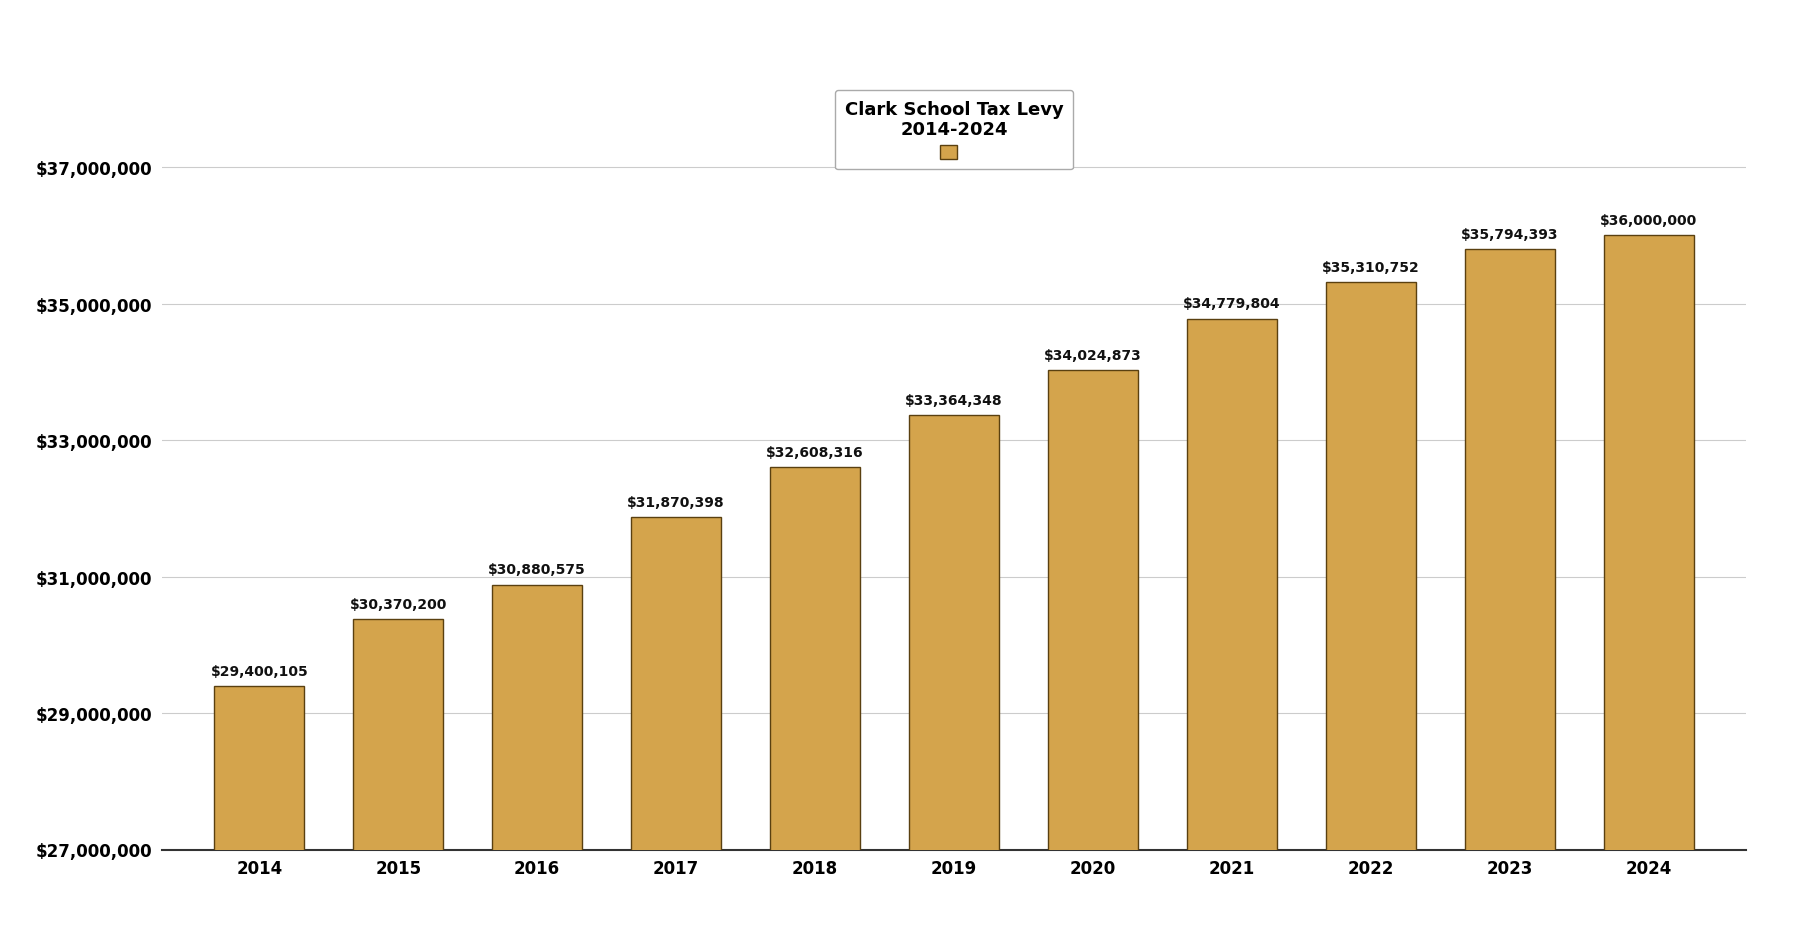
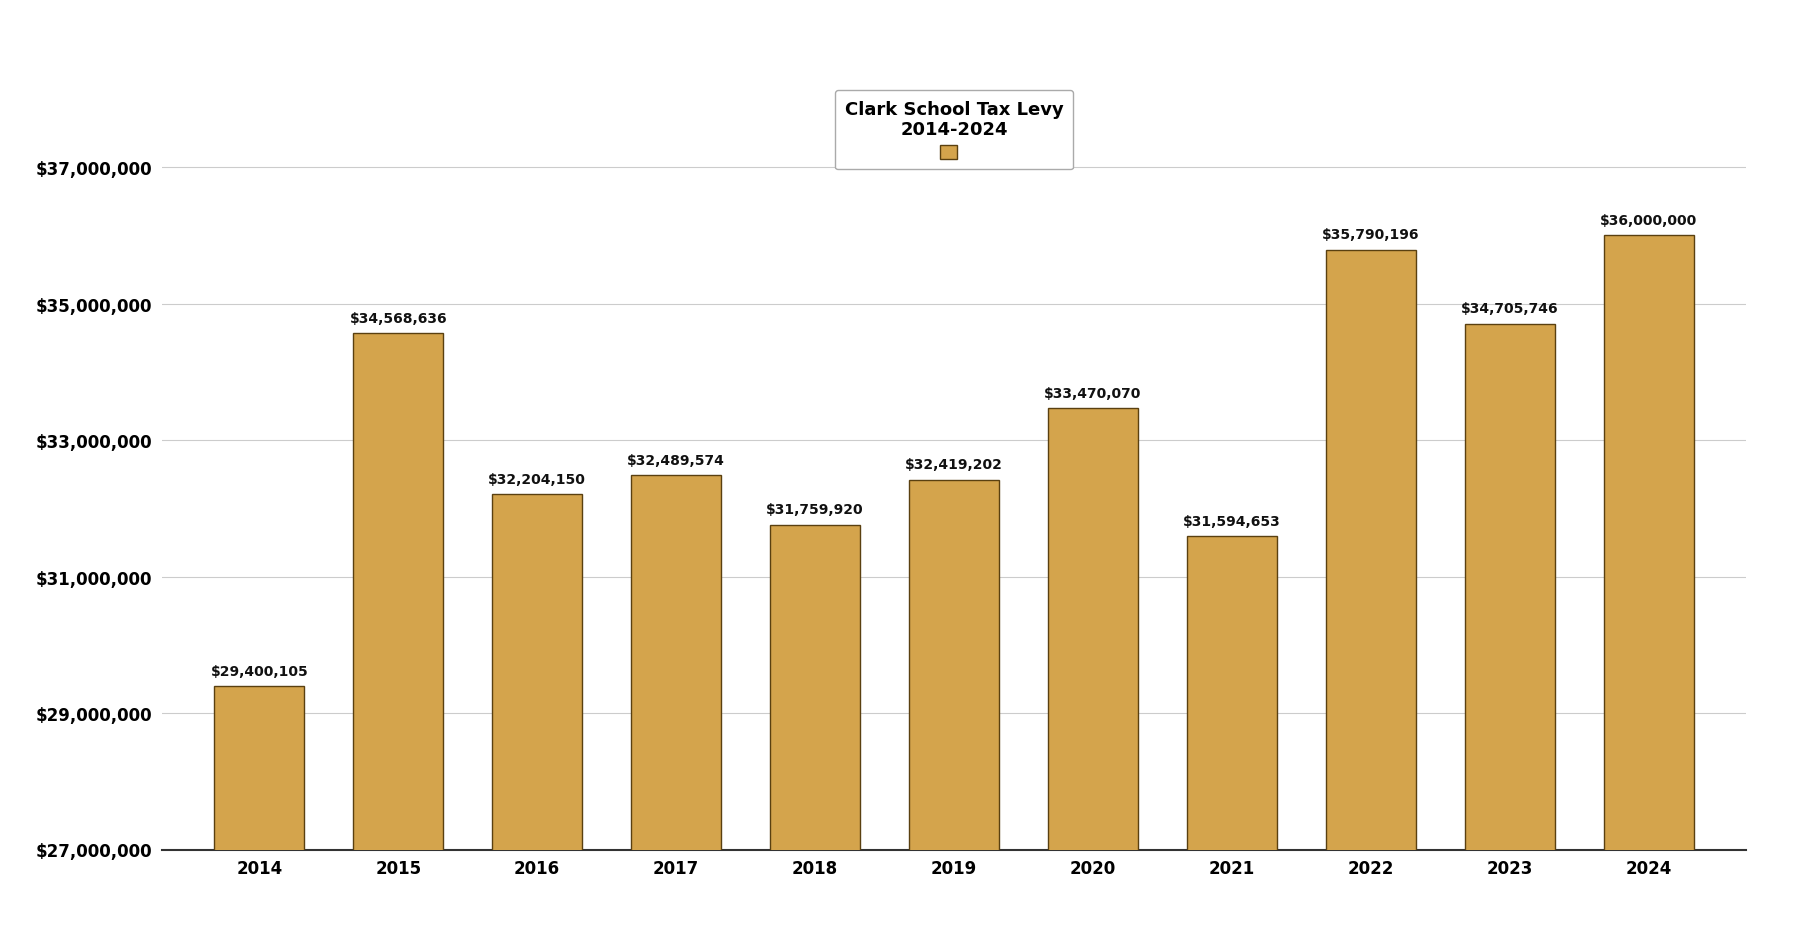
2015: $30,370,200 -> $34,568,636
2016: $30,880,575 -> $32,204,150
2017: $31,870,398 -> $32,489,574
2018: $32,608,316 -> $31,759,920
2019: $33,364,348 -> $32,419,202
2020: $34,024,873 -> $33,470,070
2021: $34,779,804 -> $31,594,653
2022: $35,310,752 -> $35,790,196
2023: $35,794,393 -> $34,705,746
